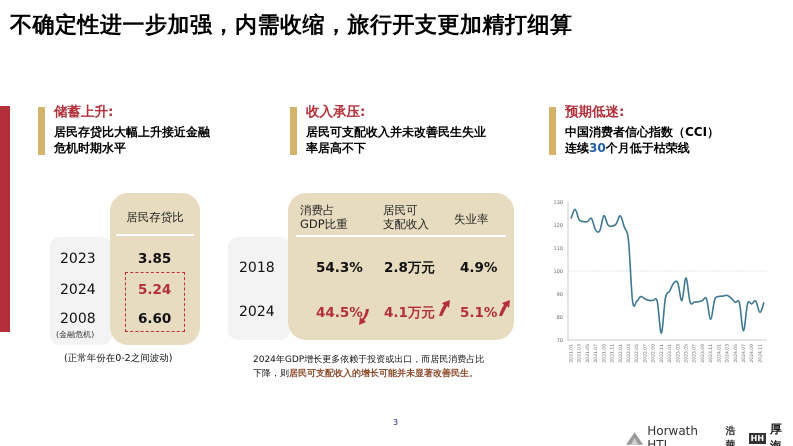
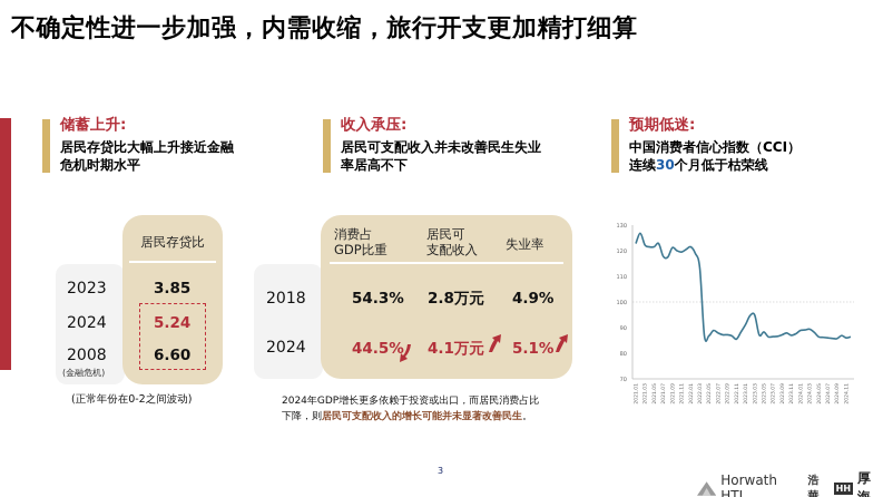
2021.09: 124 -> 121
2022.01: 124 -> 122
2022.11: 73 -> 86
2023.05: 97 -> 88
2023.11: 79 -> 87
2024.07: 74 -> 86
2024.11: 82 -> 86
